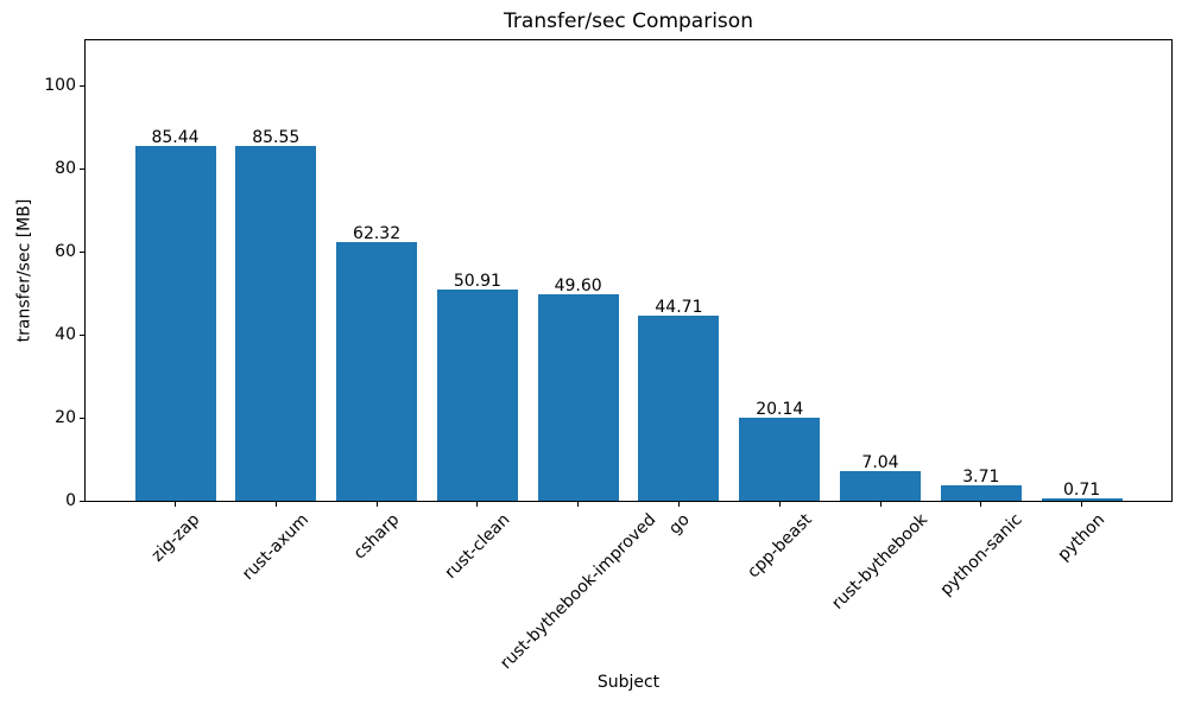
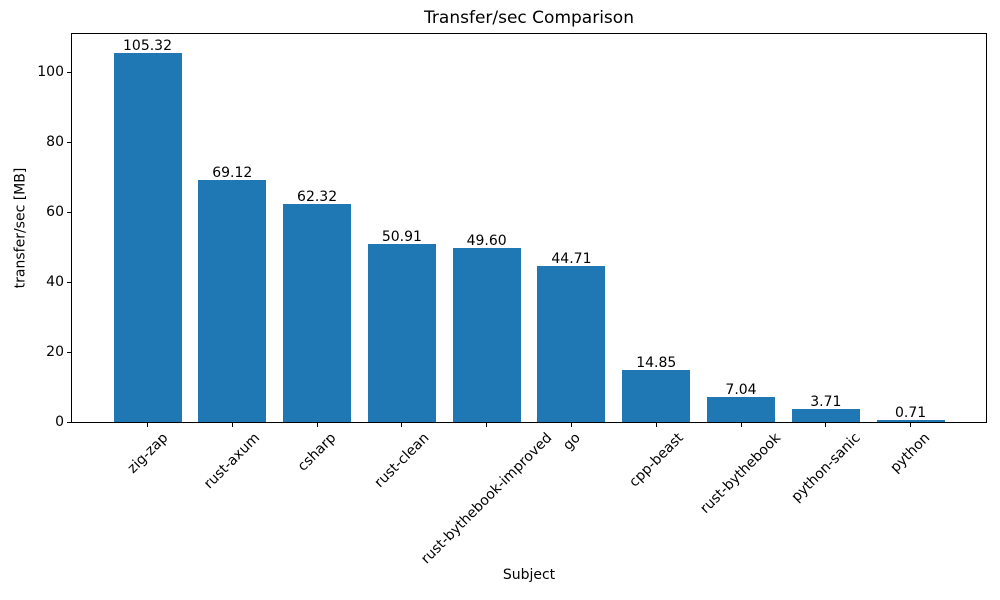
zig-zap: 85.44 -> 105.32
rust-axum: 85.55 -> 69.12
cpp-beast: 20.14 -> 14.85
